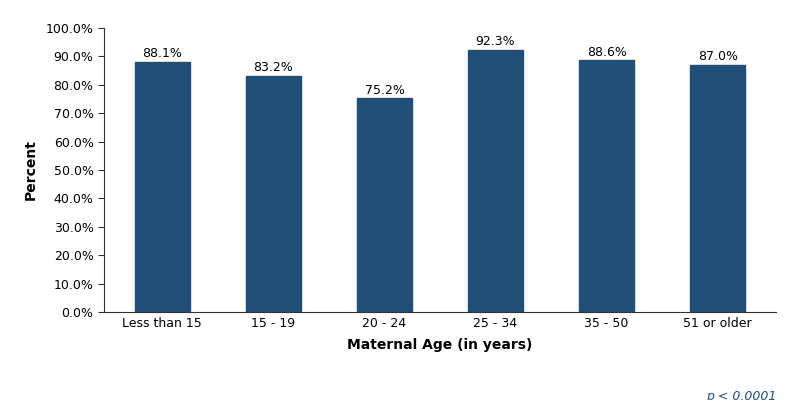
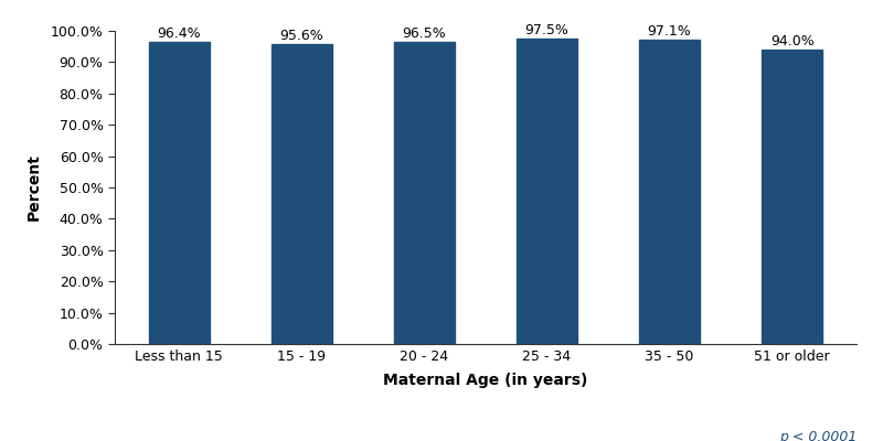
Less than 15: 88.1% -> 96.4%
15 - 19: 83.2% -> 95.6%
20 - 24: 75.2% -> 96.5%
25 - 34: 92.3% -> 97.5%
35 - 50: 88.6% -> 97.1%
51 or older: 87.0% -> 94.0%
